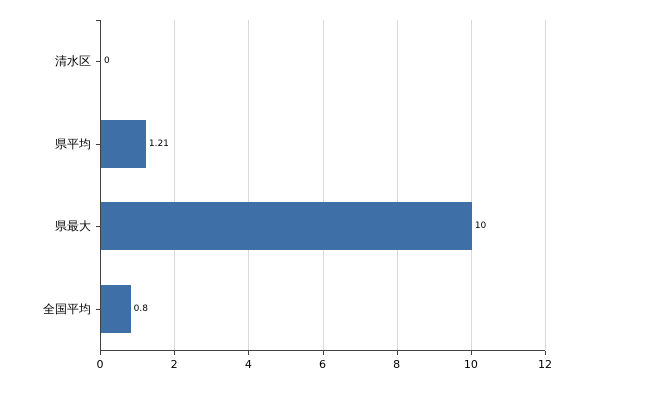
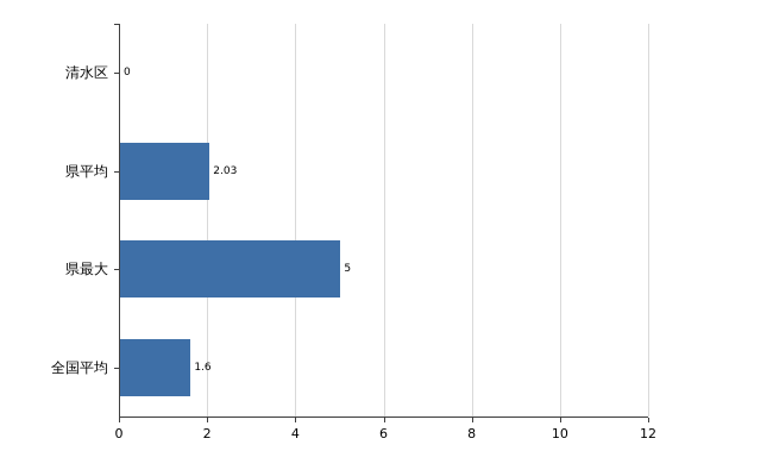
県平均: 1.21 -> 2.03
県最大: 10 -> 5
全国平均: 0.8 -> 1.6
